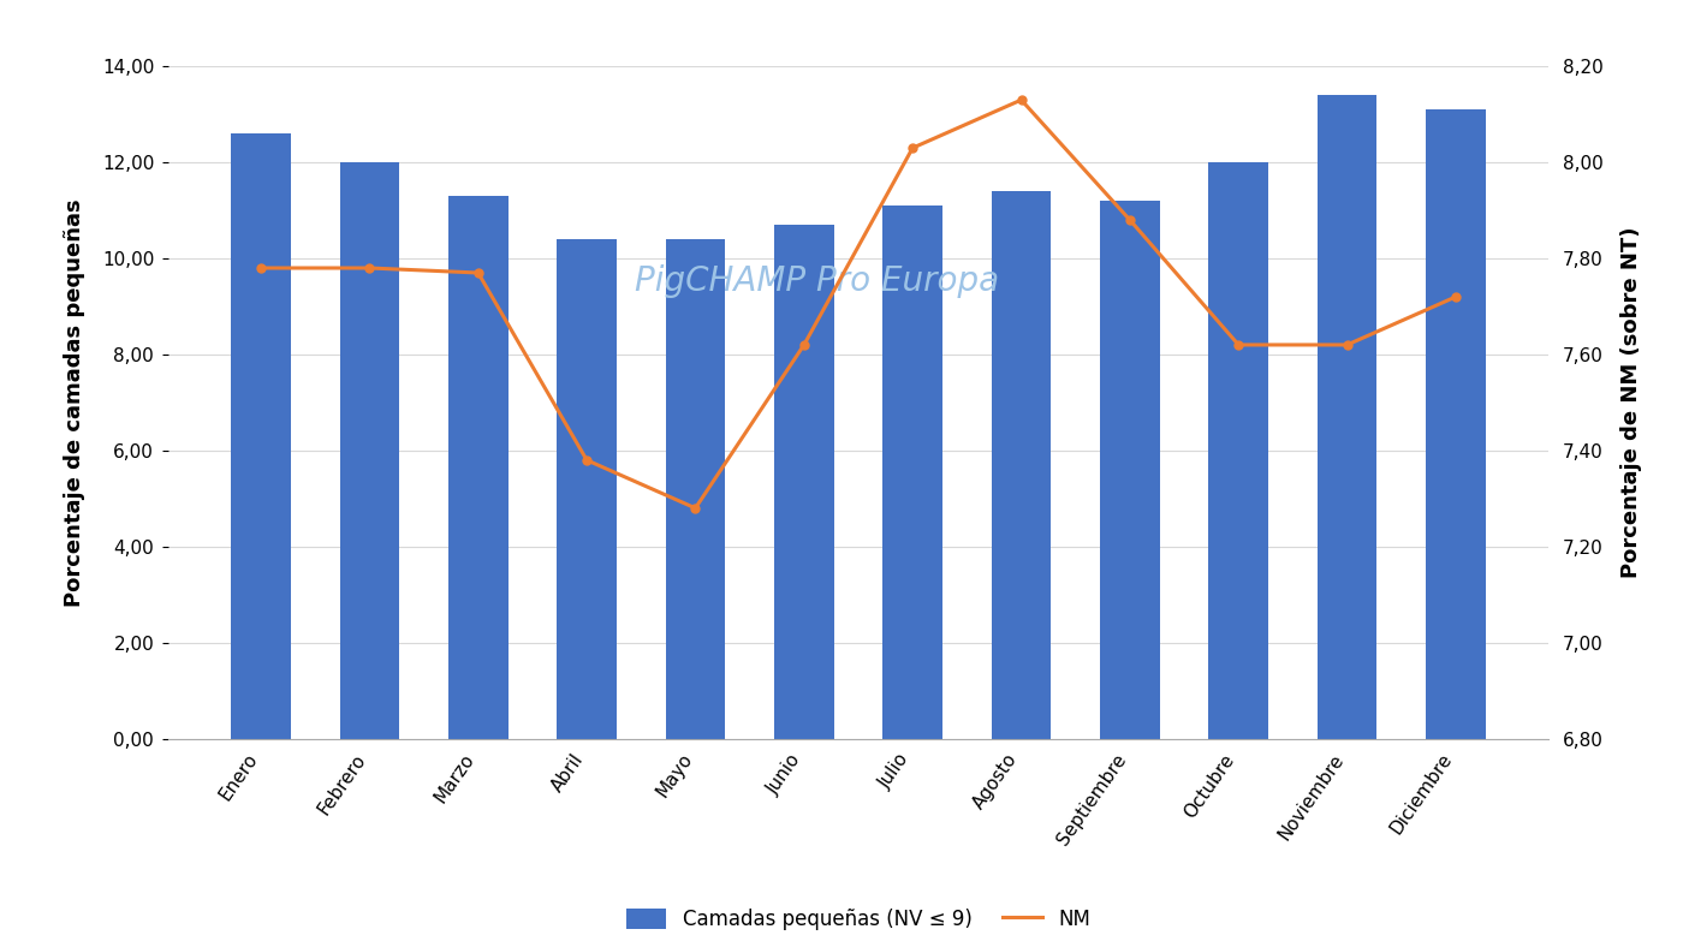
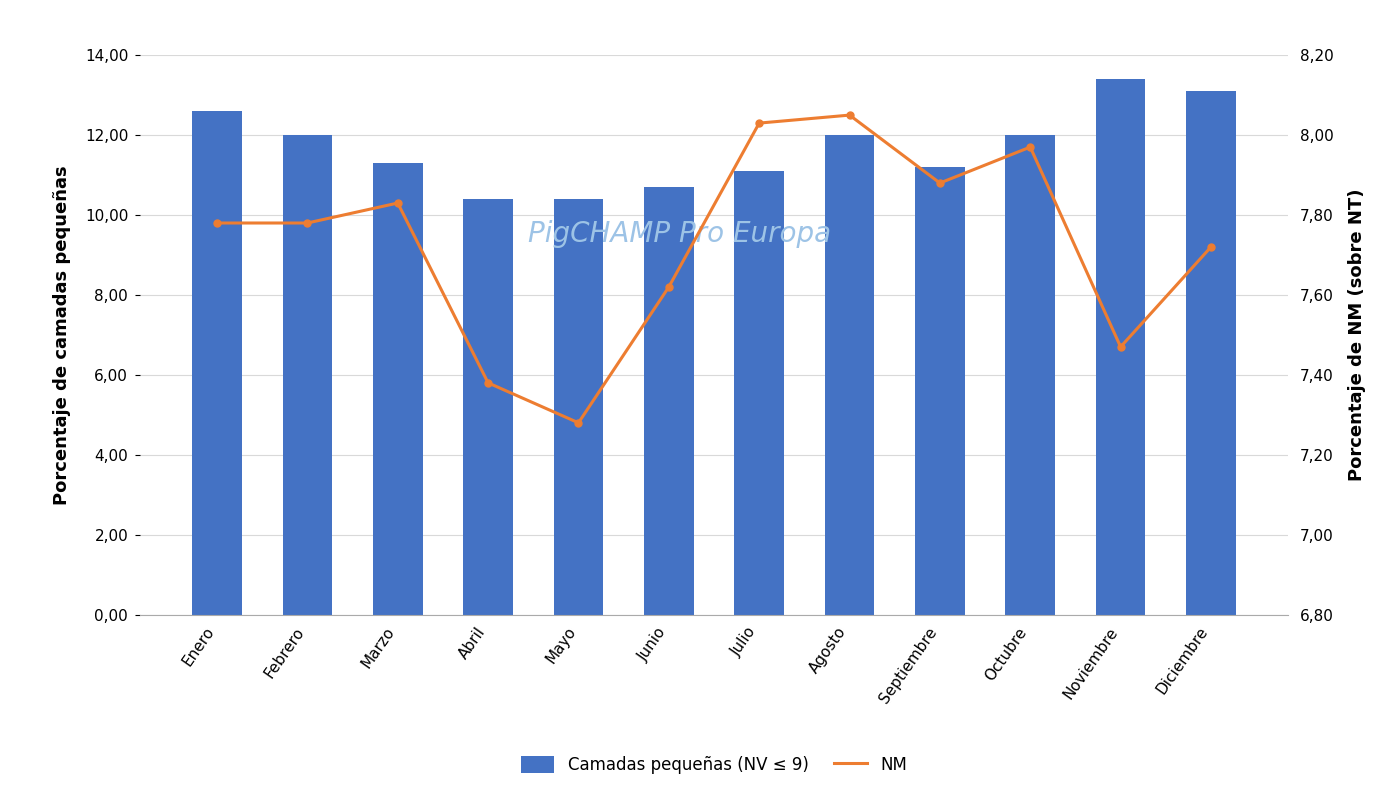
NM/Marzo: 7,77 -> 7,83
Camadas pequeñas (NV ≤ 9)/Agosto: 11,4 -> 12,0
NM/Agosto: 8,13 -> 8,05
NM/Octubre: 7,62 -> 7,97
NM/Noviembre: 7,62 -> 7,47
